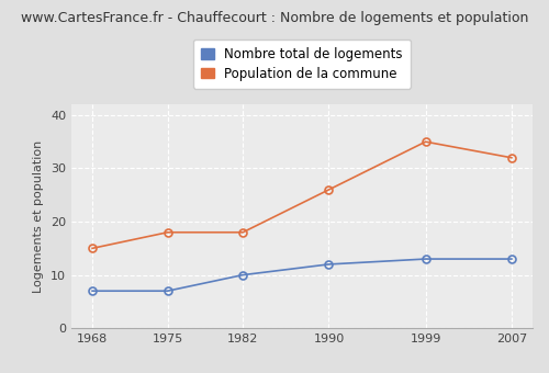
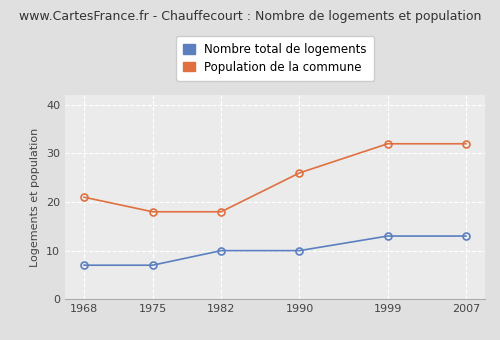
Population de la commune/1968: 15 -> 21
Nombre total de logements/1990: 12 -> 10
Population de la commune/1999: 35 -> 32
